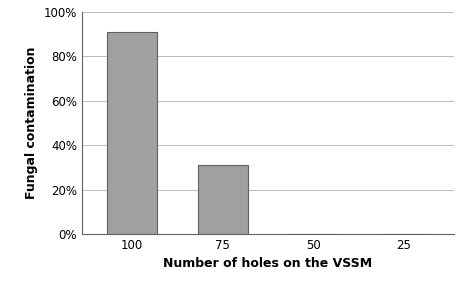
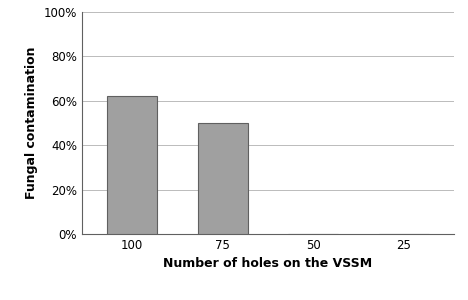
100: 91% -> 62%
75: 31% -> 50%
